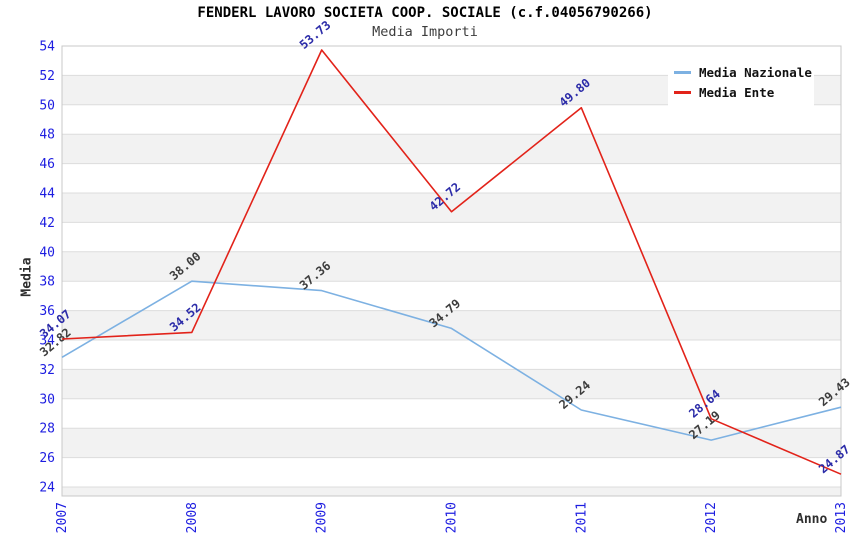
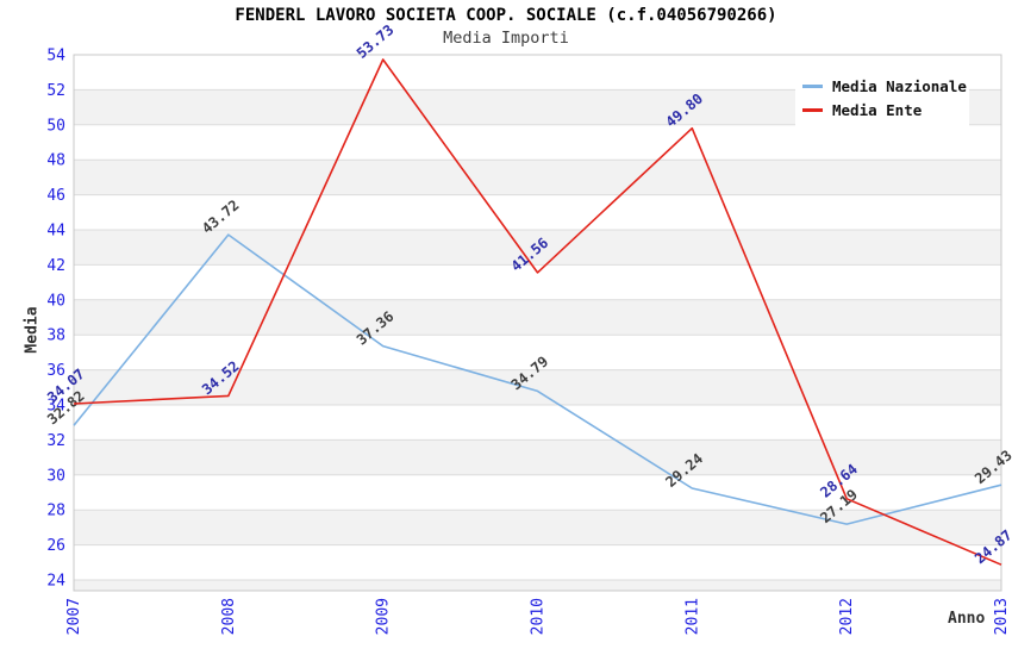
Media Nazionale/2008: 38.00 -> 43.72
Media Ente/2010: 42.72 -> 41.56
